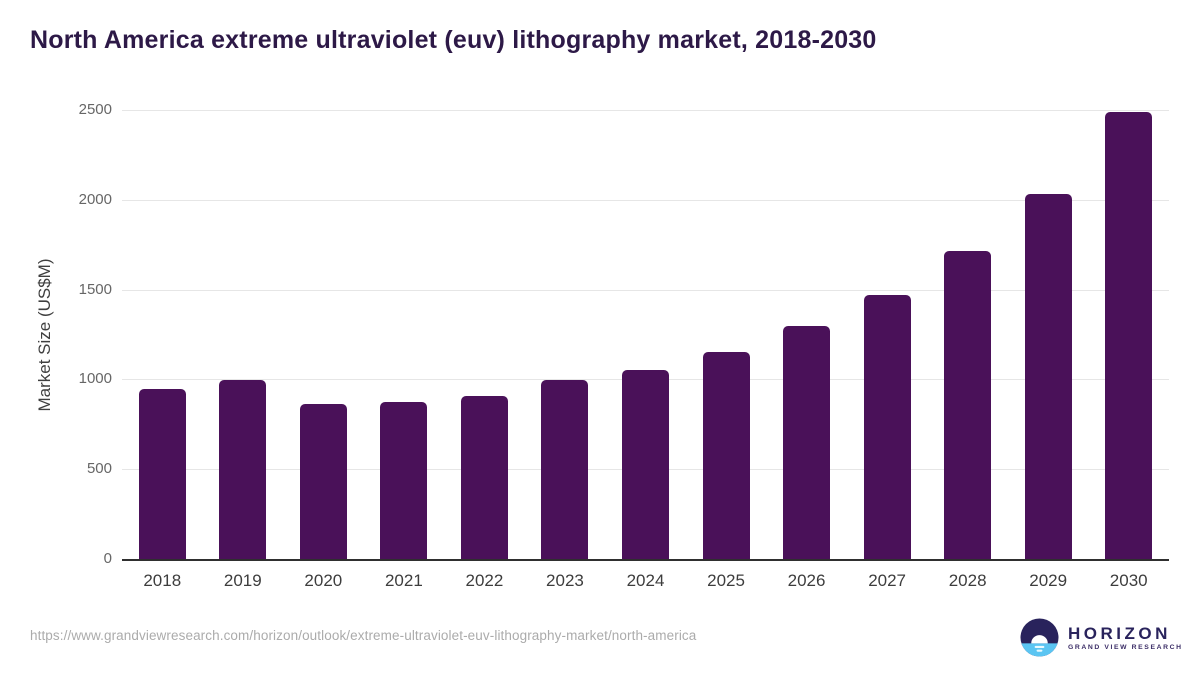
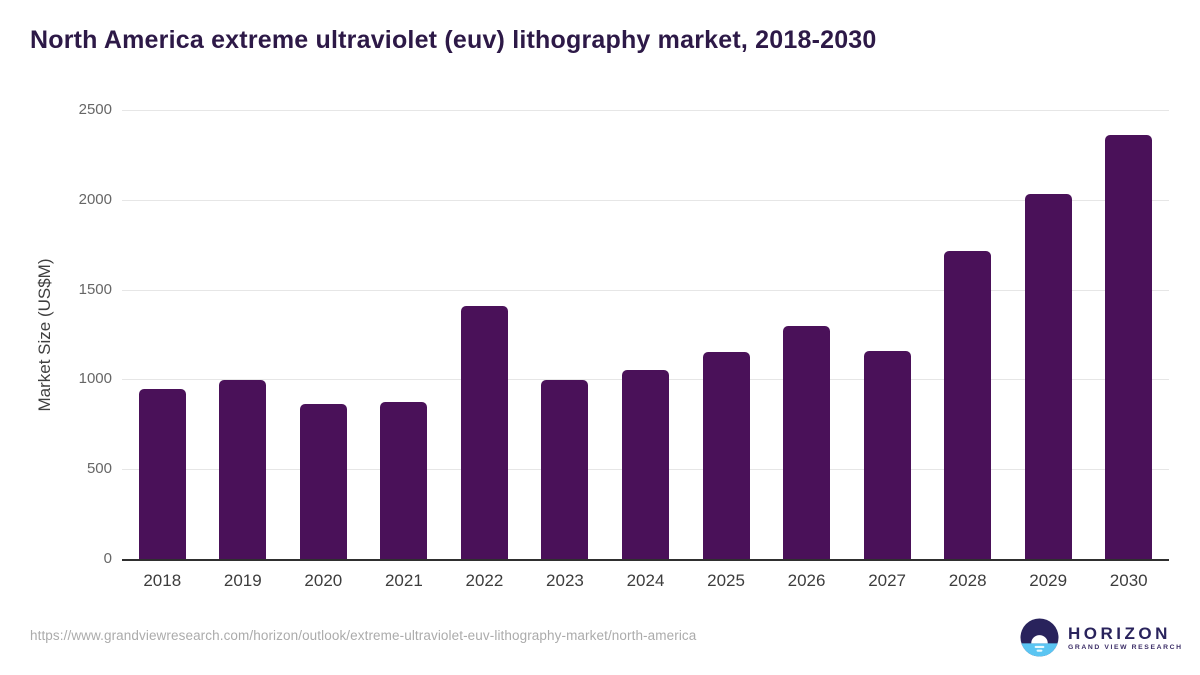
2022: 900 -> 1410
2027: 1470 -> 1160
2030: 2490 -> 2360
